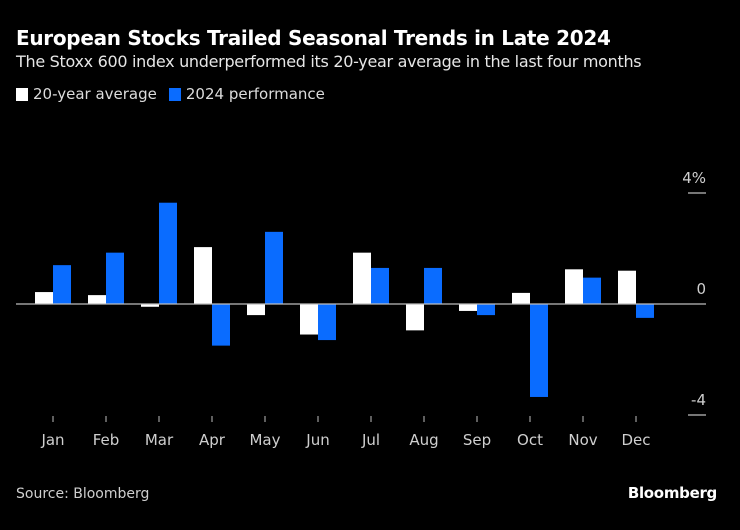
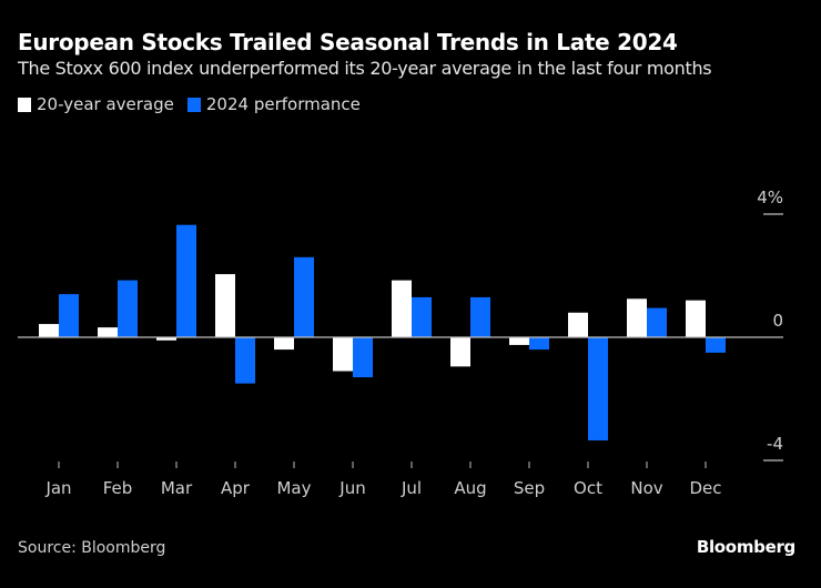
20-year average/Oct: 0.4% -> 0.8%
